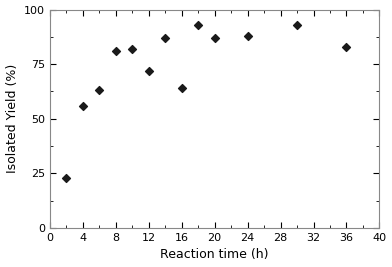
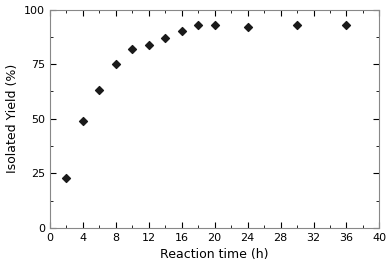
4: 56 -> 49
8: 81 -> 75
12: 72 -> 84
16: 64 -> 90
20: 87 -> 93
24: 88 -> 92
36: 83 -> 93
